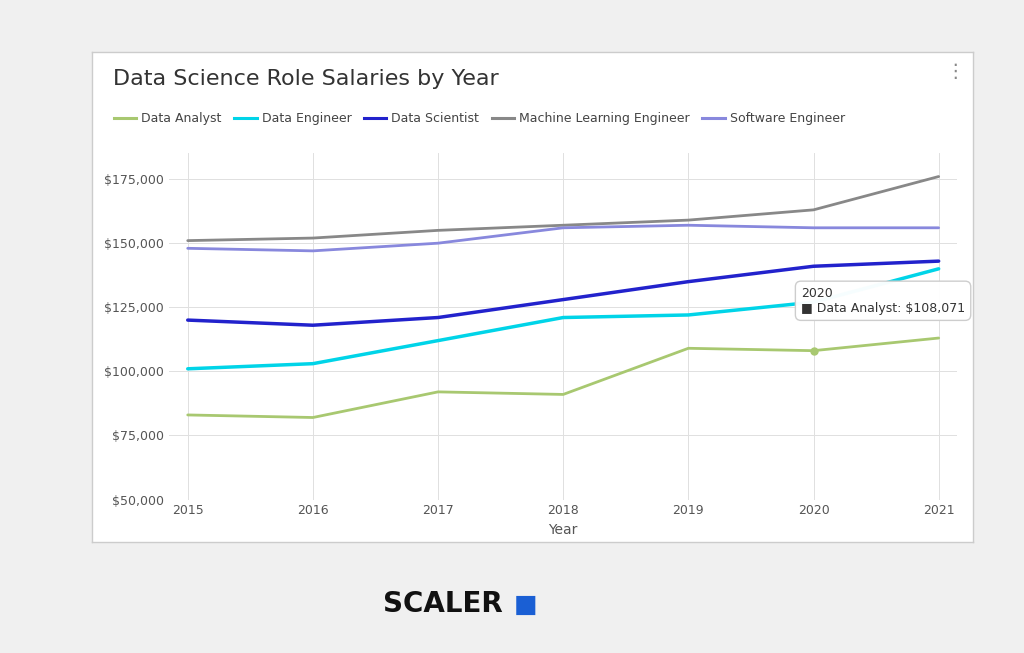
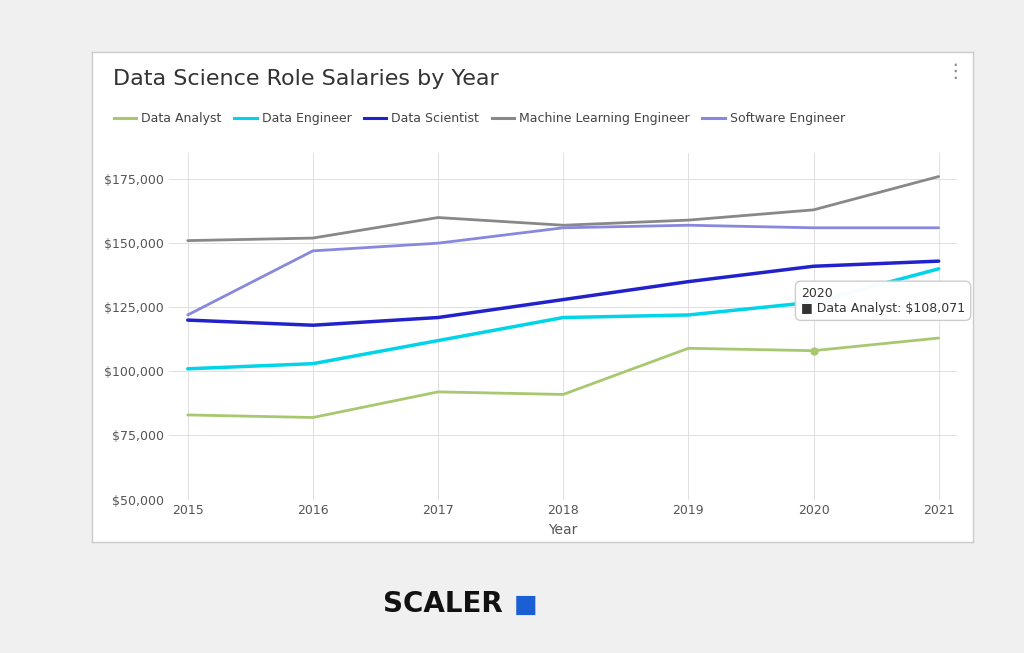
Software Engineer/2015: $148,000 -> $122,000
Machine Learning Engineer/2017: $155,000 -> $160,000
